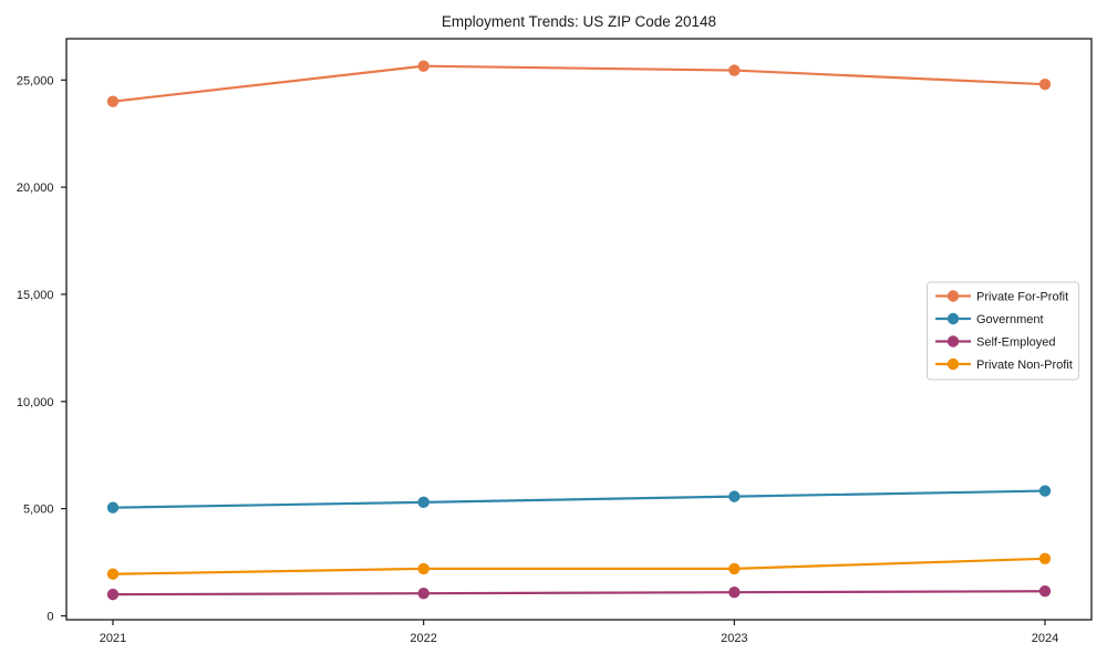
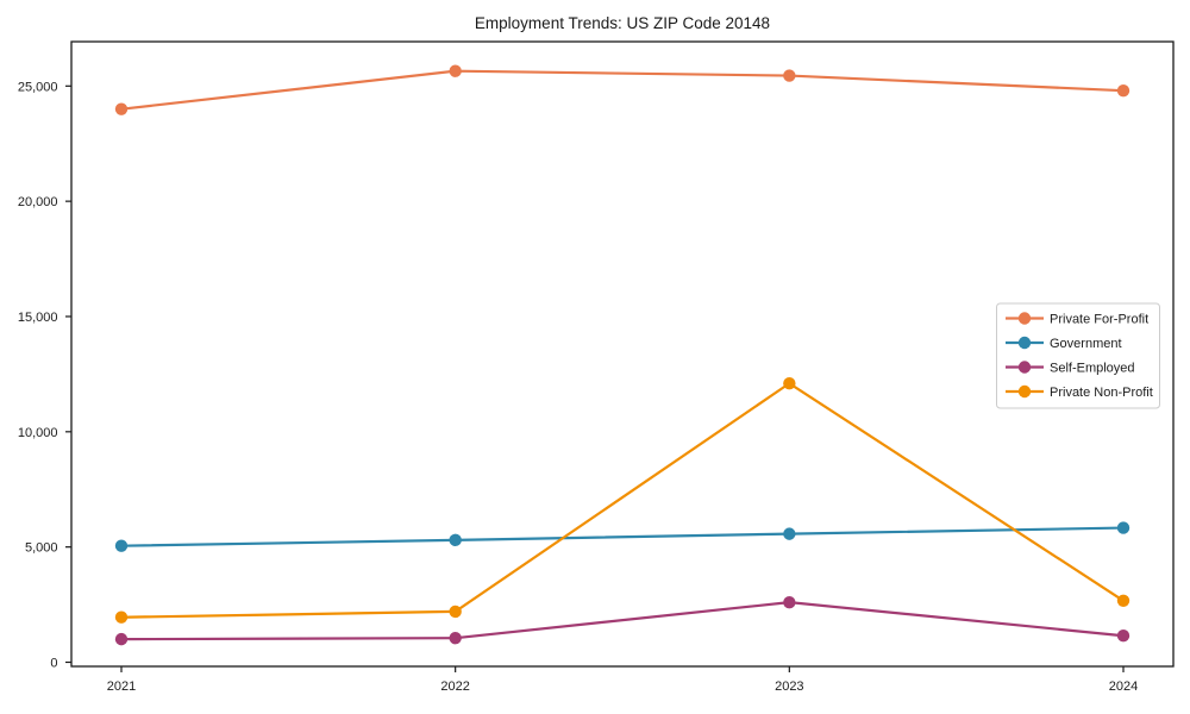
Self-Employed/2023: 1100 -> 2600
Private Non-Profit/2023: 2200 -> 12100
